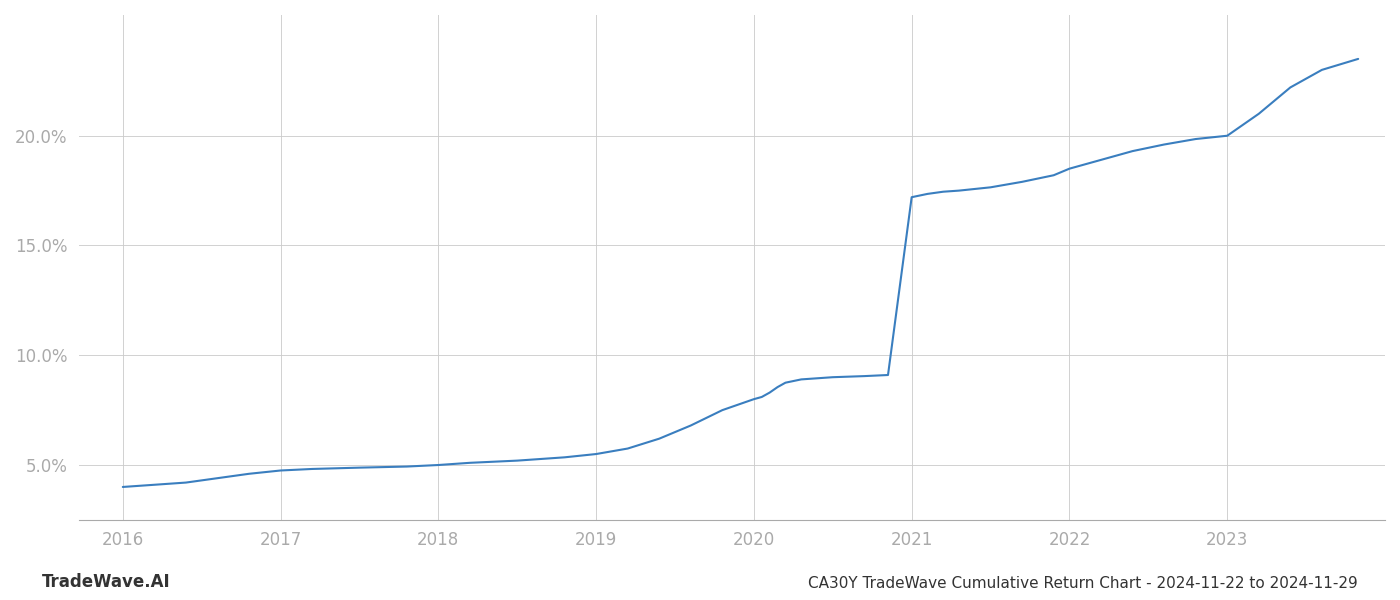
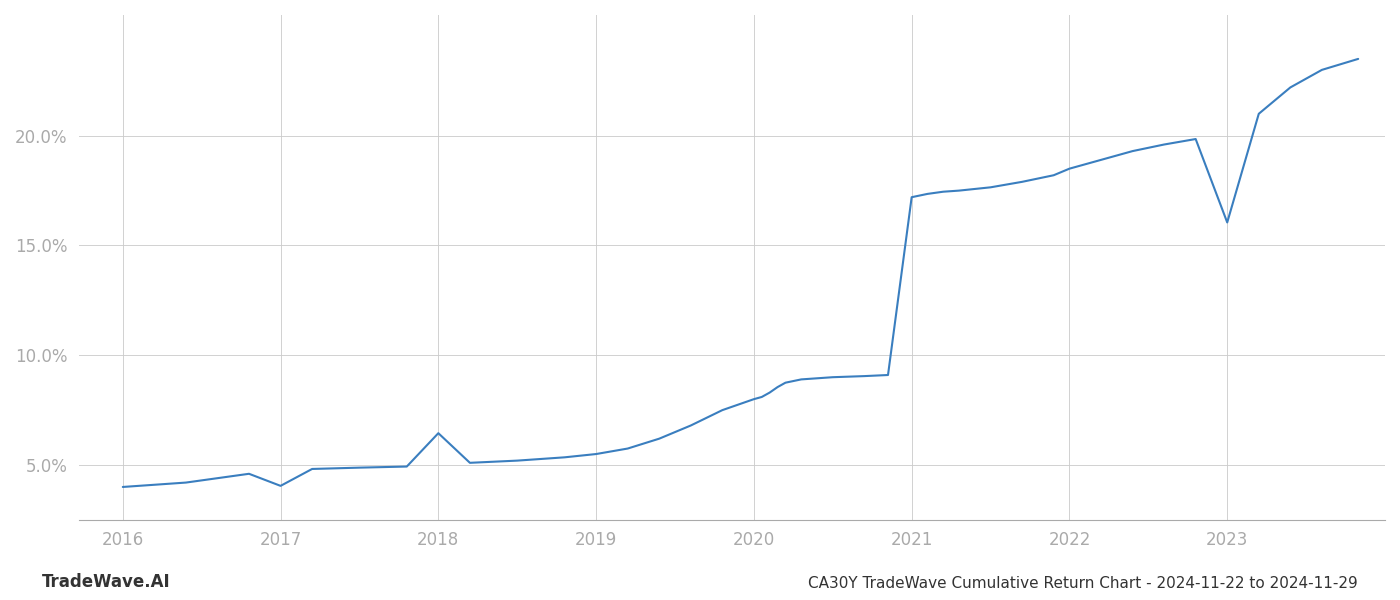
2017: 4.75% -> 4.05%
2018: 5.00% -> 6.45%
2023: 20.00% -> 16.05%
